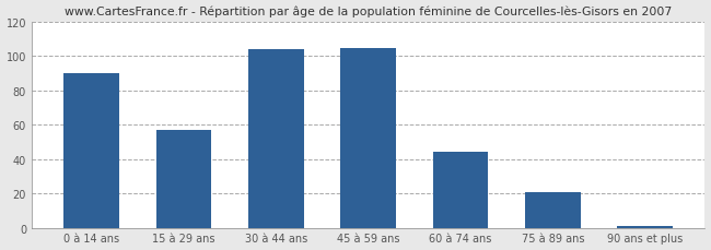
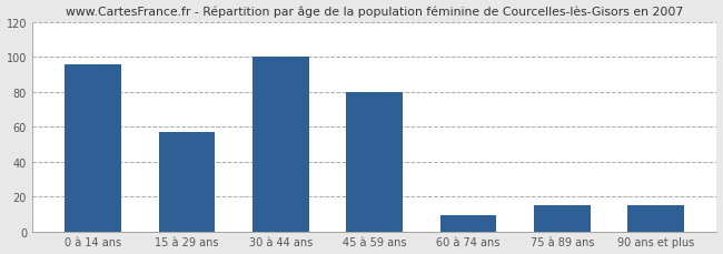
0 à 14 ans: 90 -> 96
30 à 44 ans: 104 -> 100
45 à 59 ans: 105 -> 80
60 à 74 ans: 44 -> 9
75 à 89 ans: 21 -> 15
90 ans et plus: 1 -> 15
